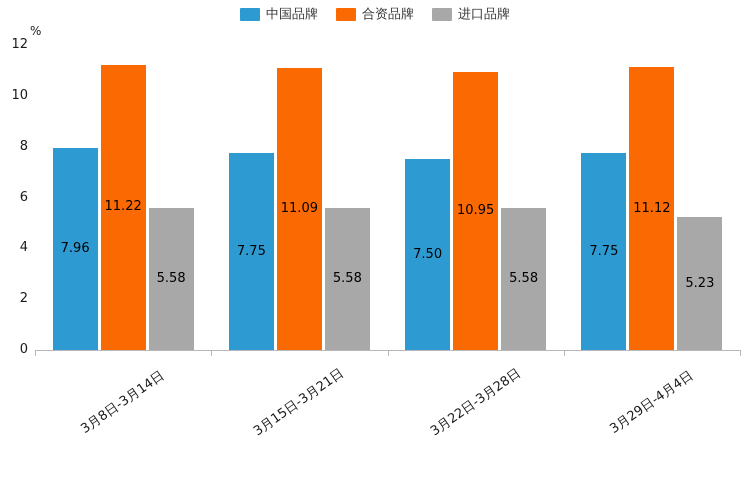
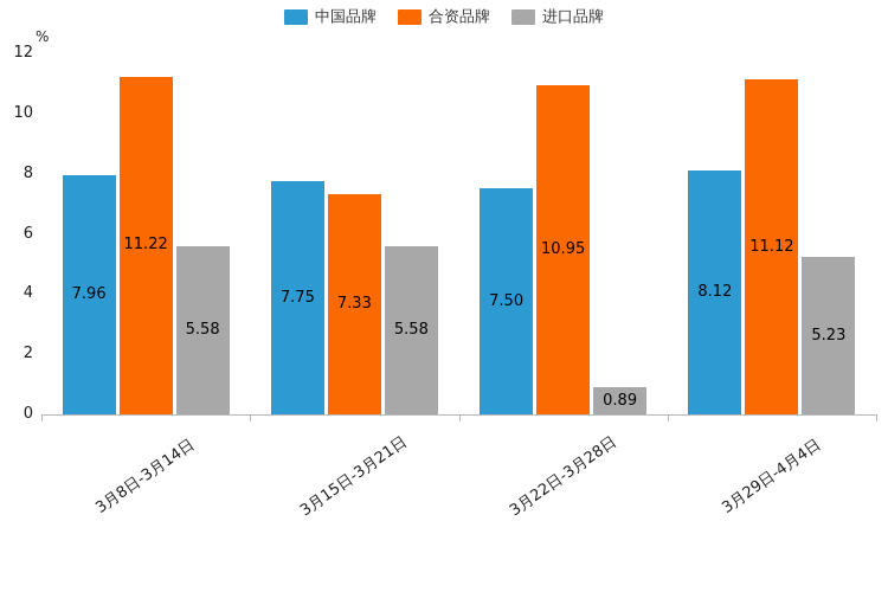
合资品牌/3月15日-3月21日: 11.09 -> 7.33
进口品牌/3月22日-3月28日: 5.58 -> 0.89
中国品牌/3月29日-4月4日: 7.75 -> 8.12
